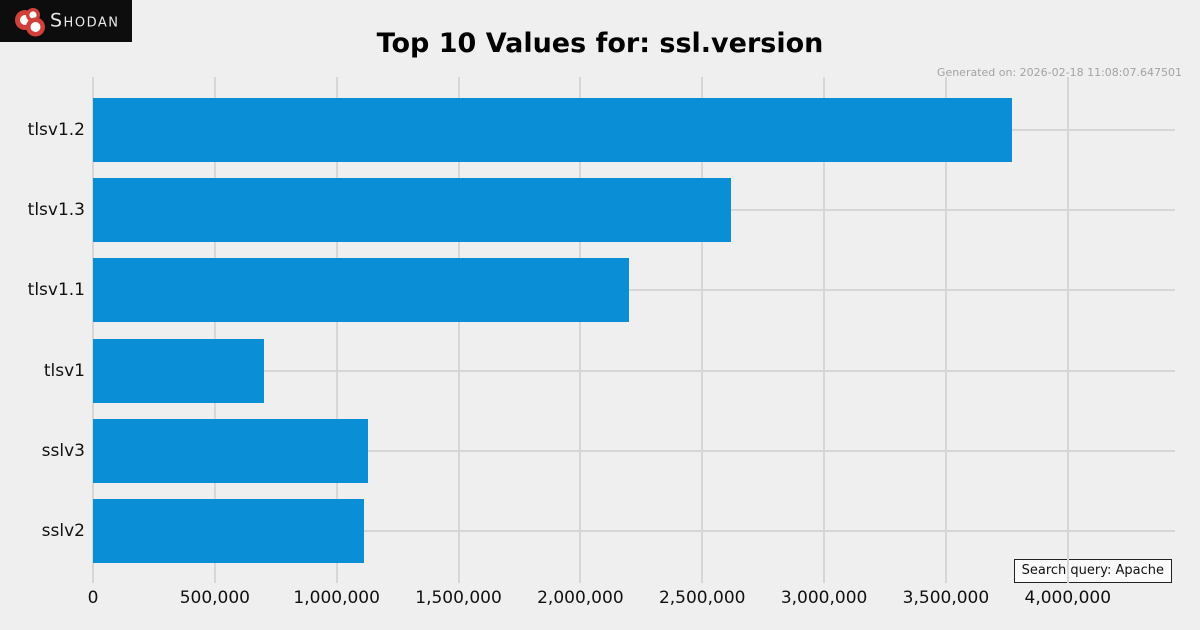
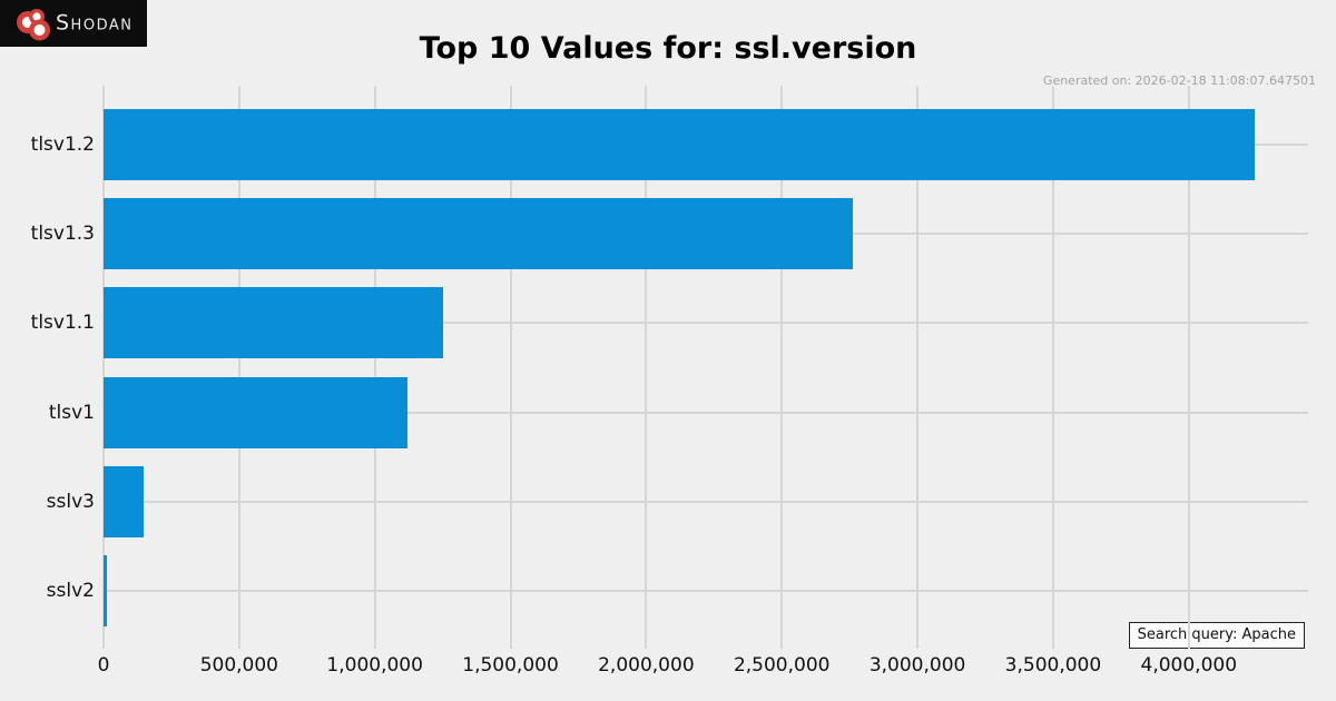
tlsv1.2: 3770000 -> 4240000
tlsv1.3: 2620000 -> 2760000
tlsv1.1: 2200000 -> 1250000
tlsv1: 700000 -> 1120000
sslv3: 1130000 -> 150000
sslv2: 1110000 -> 10000
